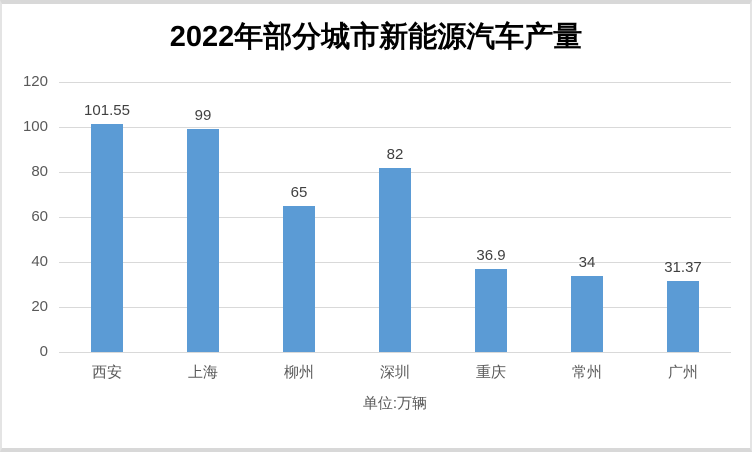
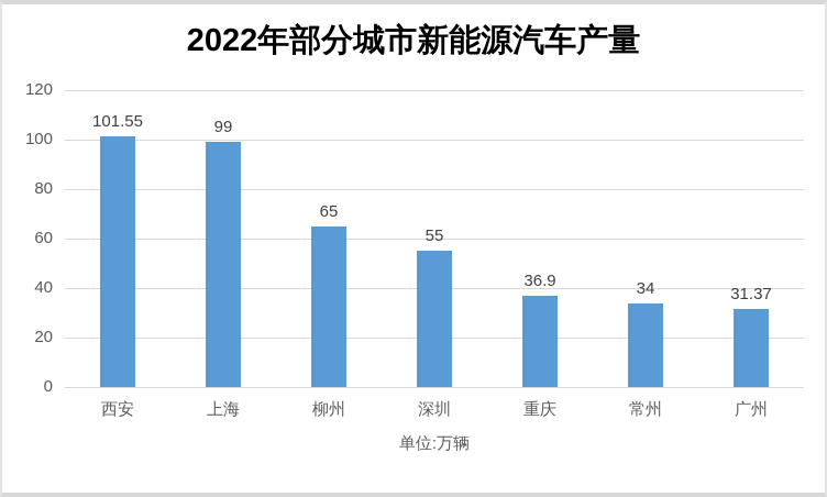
深圳: 82 -> 55
